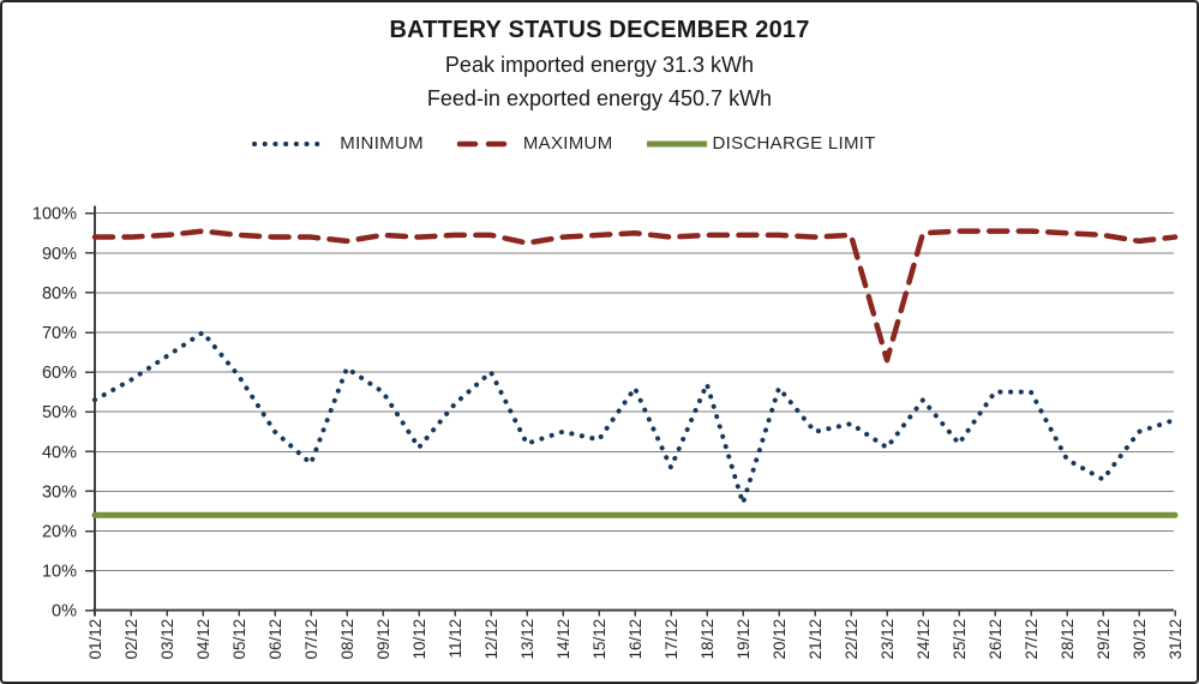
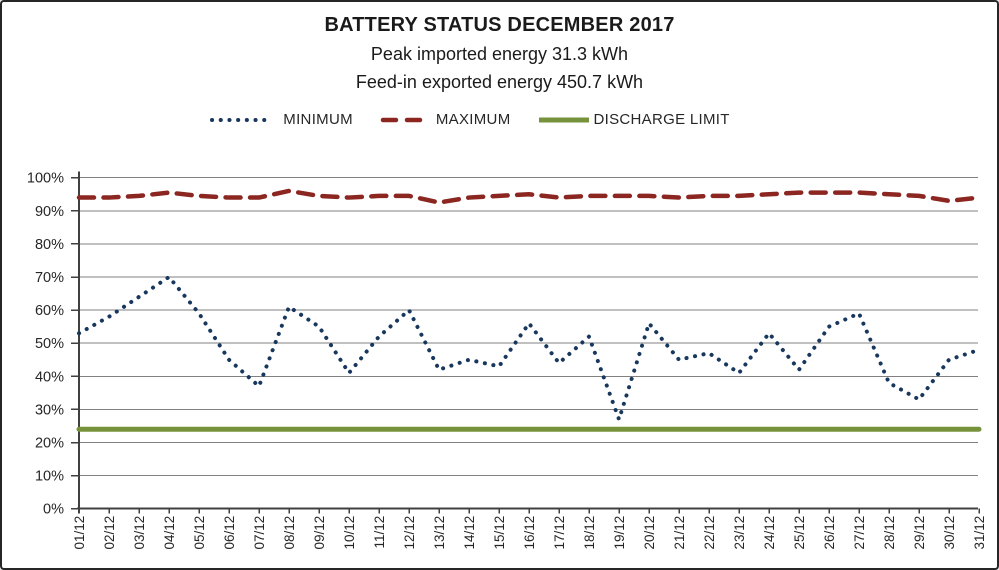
MAXIMUM/08/12: 93% -> 96%
MINIMUM/17/12: 36% -> 44%
MINIMUM/18/12: 57% -> 52%
MAXIMUM/23/12: 63% -> 94%
MINIMUM/27/12: 55% -> 59%
